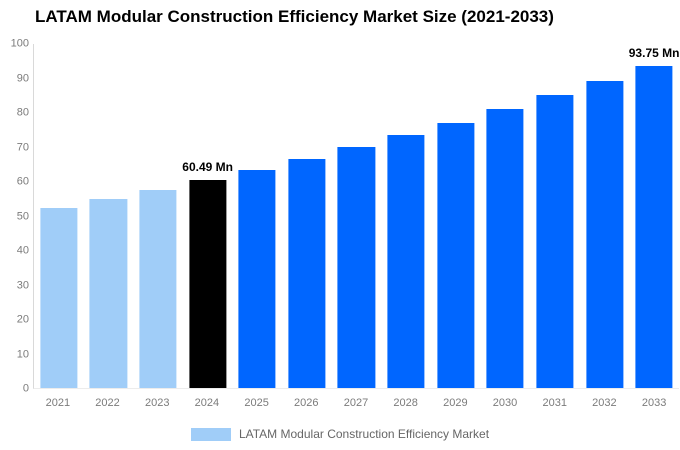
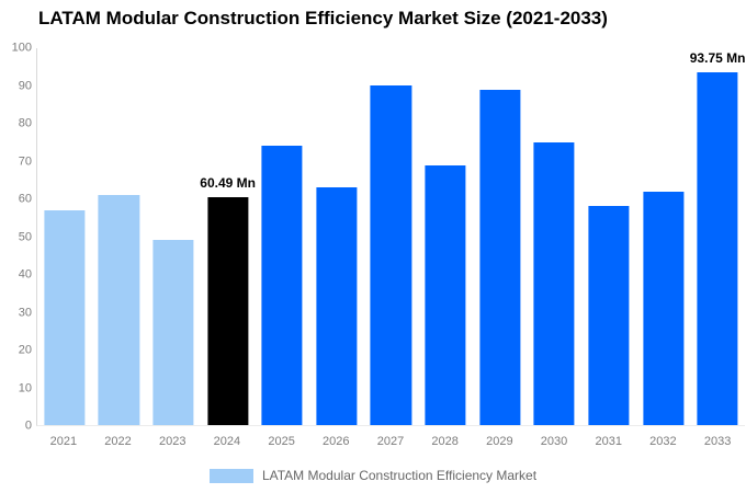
2021: 52 -> 57
2022: 55 -> 61
2023: 58 -> 49
2025: 64 -> 74
2026: 67 -> 63
2027: 70 -> 90
2028: 74 -> 69
2029: 77 -> 89
2030: 81 -> 75
2031: 85 -> 58
2032: 89 -> 62
